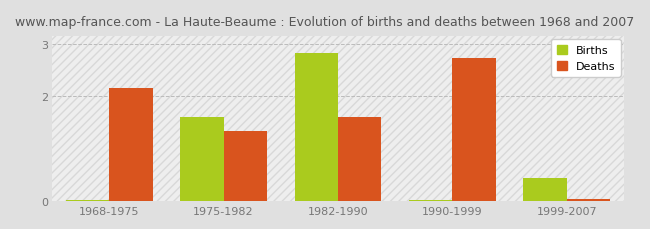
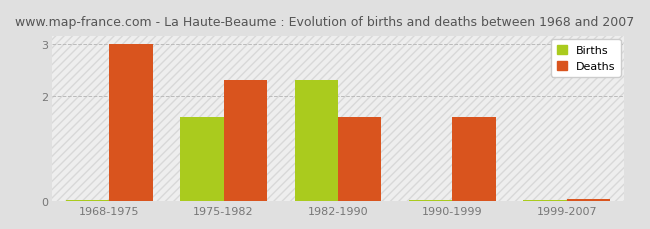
Deaths/1968-1975: 2.16 -> 3.00
Deaths/1975-1982: 1.34 -> 2.30
Births/1982-1990: 2.82 -> 2.30
Deaths/1990-1999: 2.72 -> 1.60
Births/1999-2007: 0.44 -> 0.02
